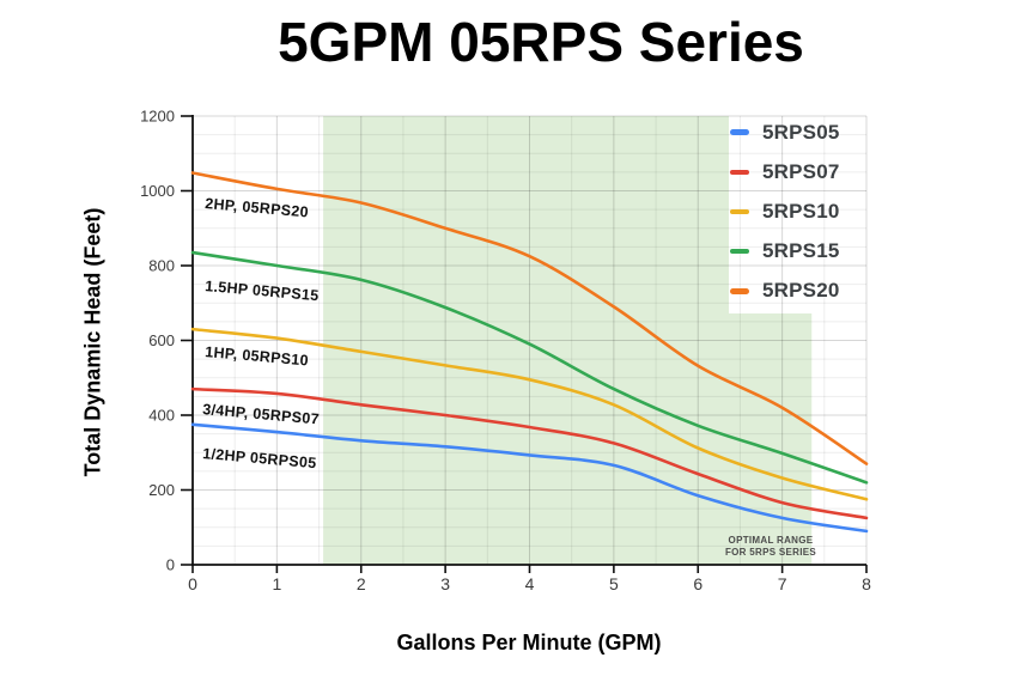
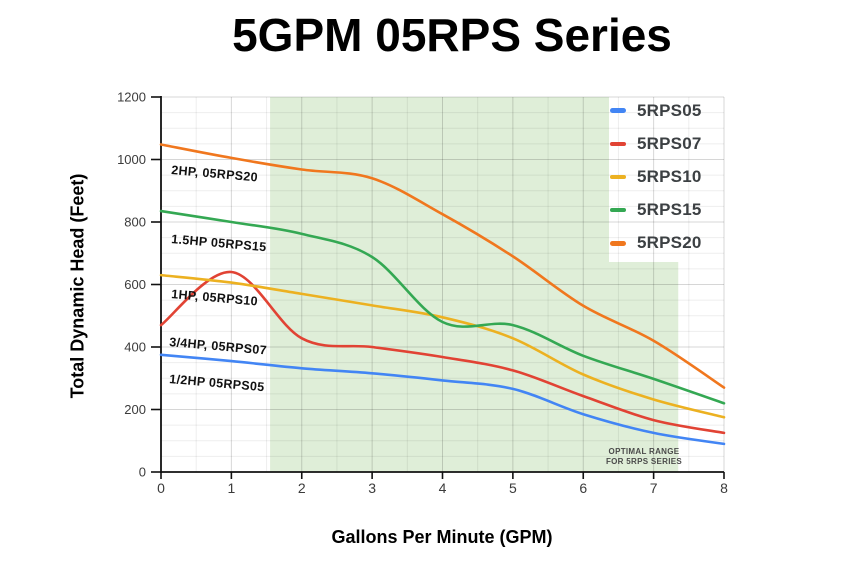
5RPS07/1: 460 -> 640
5RPS20/3: 900 -> 940
5RPS15/4: 590 -> 480
